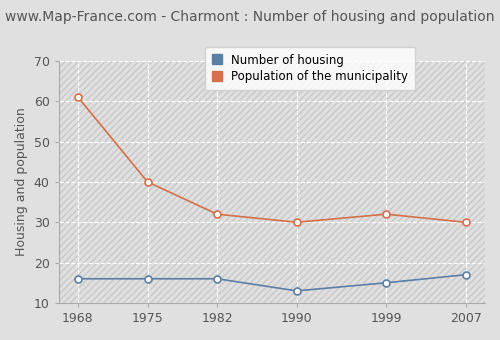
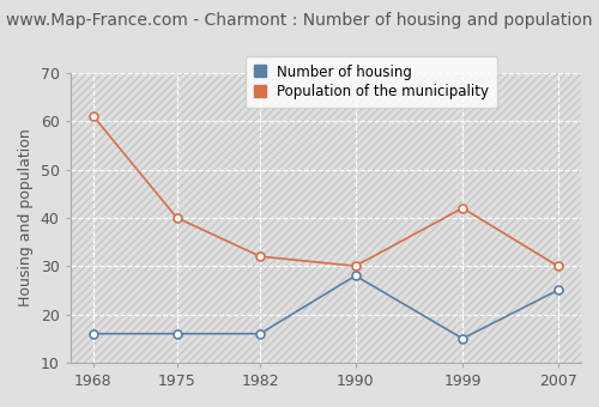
Number of housing/1990: 13 -> 28
Population of the municipality/1999: 32 -> 42
Number of housing/2007: 17 -> 25
